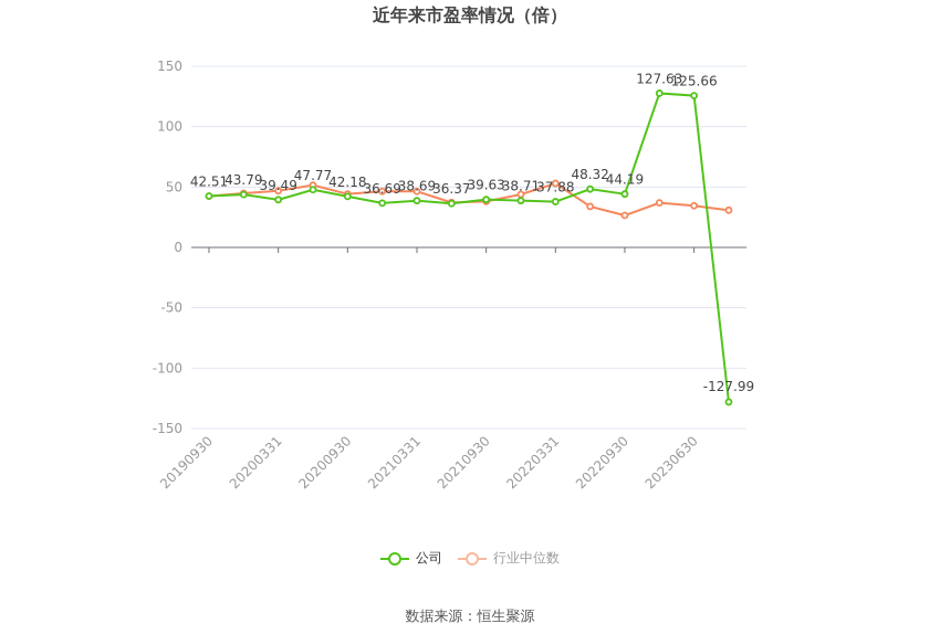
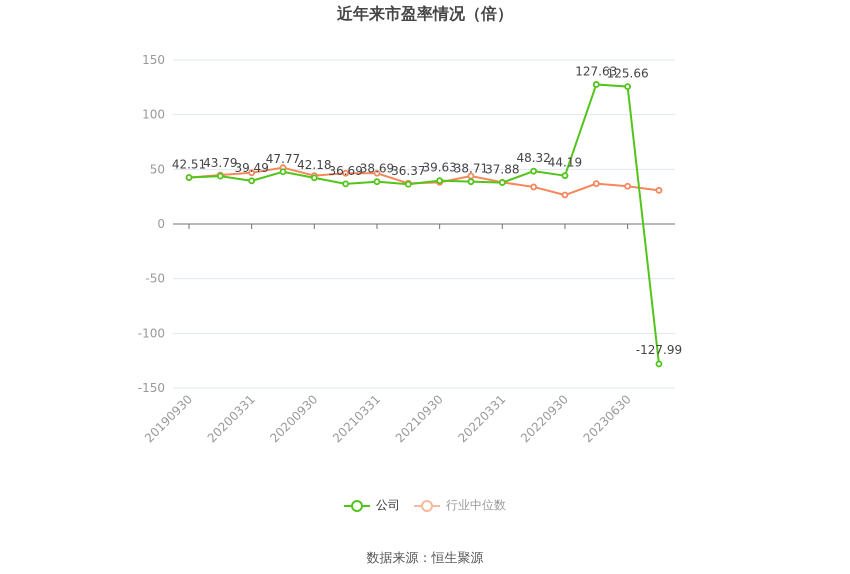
行业中位数/20220331: 53 -> 38
